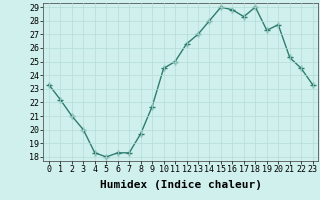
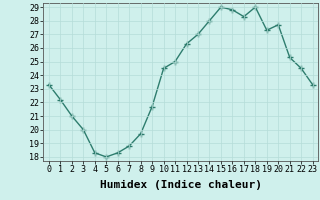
7: 18.3 -> 18.8
